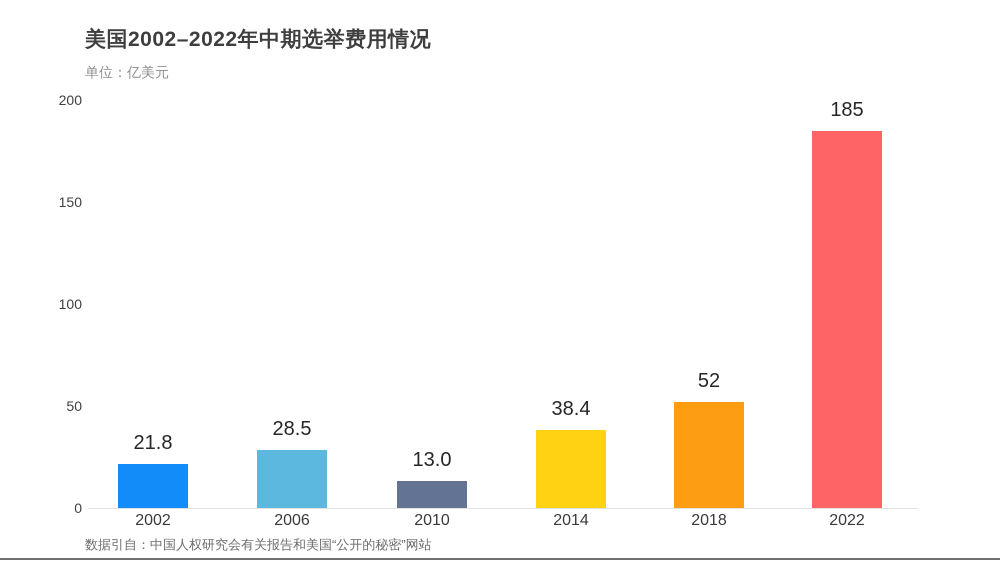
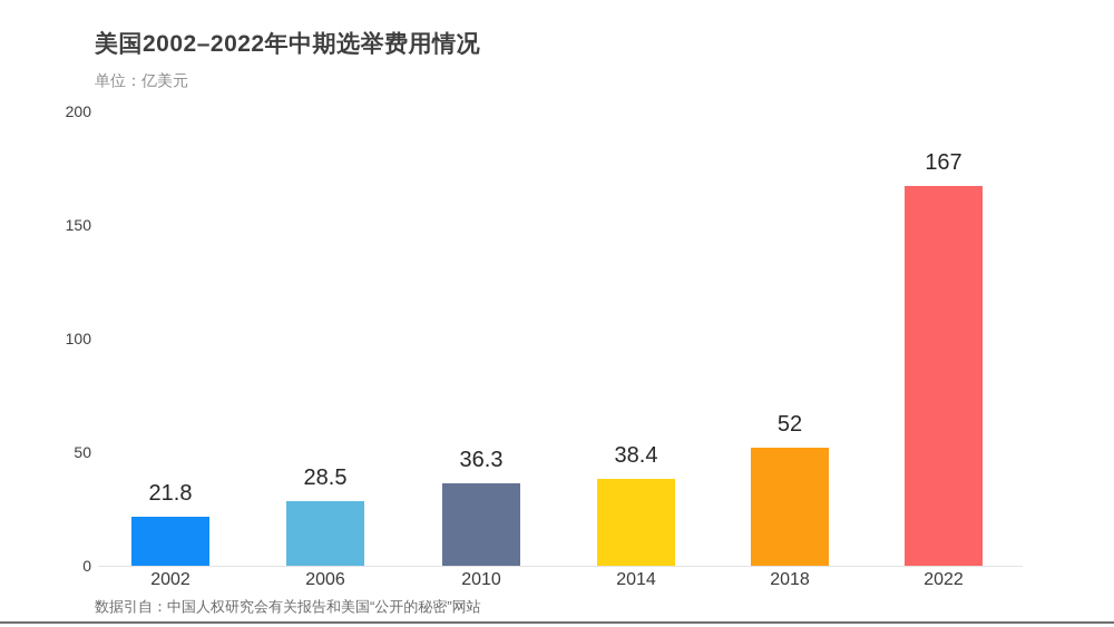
2010: 13.0 -> 36.3
2022: 185 -> 167
